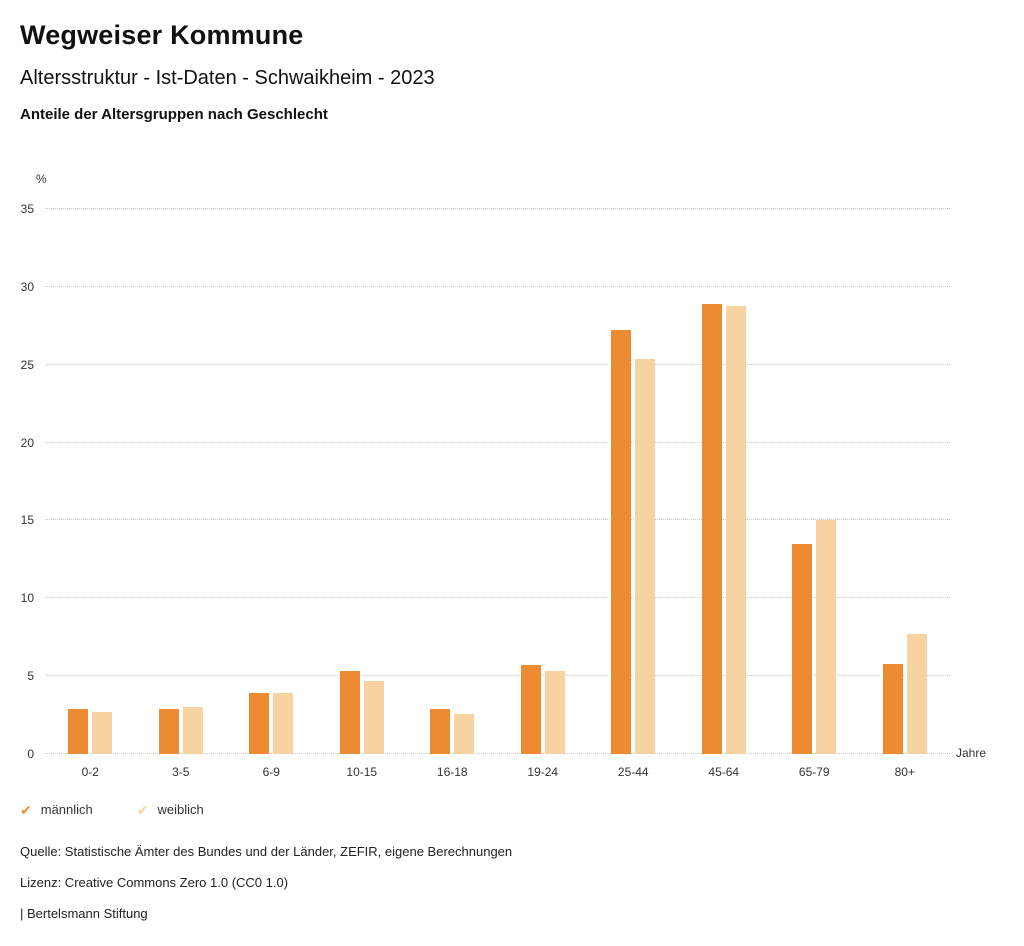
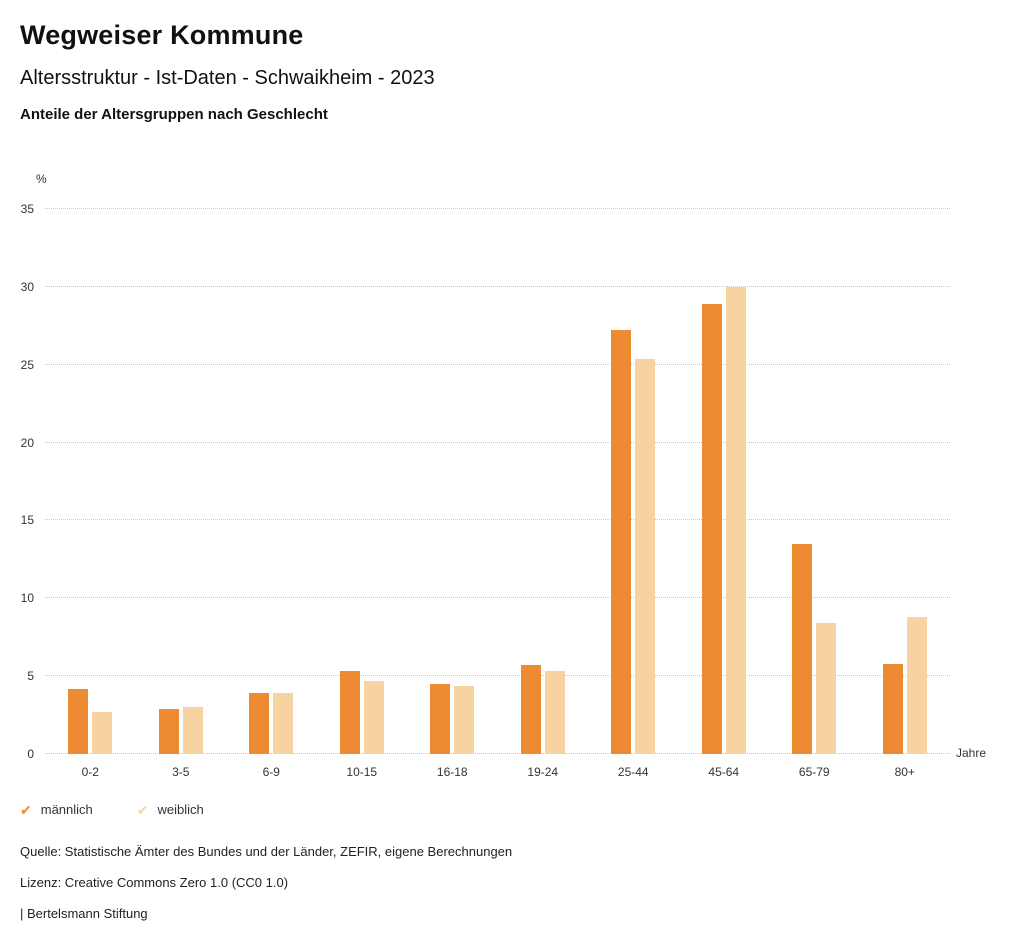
männlich/0-2: 2.9 -> 4.2
männlich/16-18: 2.9 -> 4.5
weiblich/16-18: 2.6 -> 4.4
weiblich/45-64: 28.8 -> 30.0
weiblich/65-79: 15.0 -> 8.4
weiblich/80+: 7.7 -> 8.8
